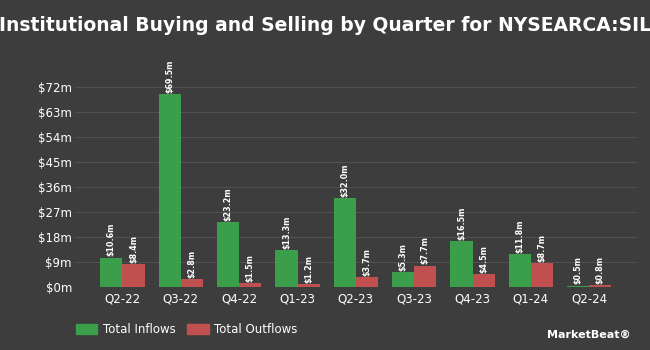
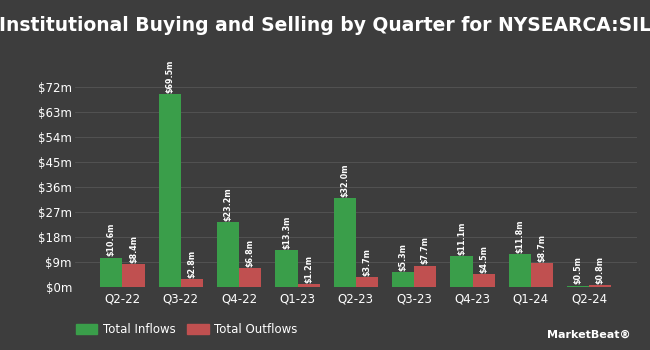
Total Outflows/Q4-22: $1.5m -> $6.8m
Total Inflows/Q4-23: $16.5m -> $11.1m
